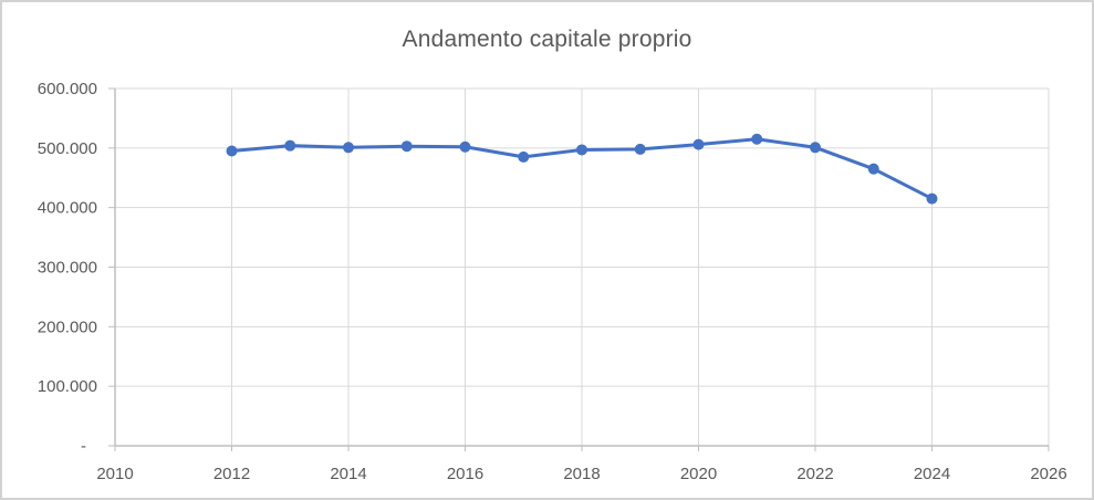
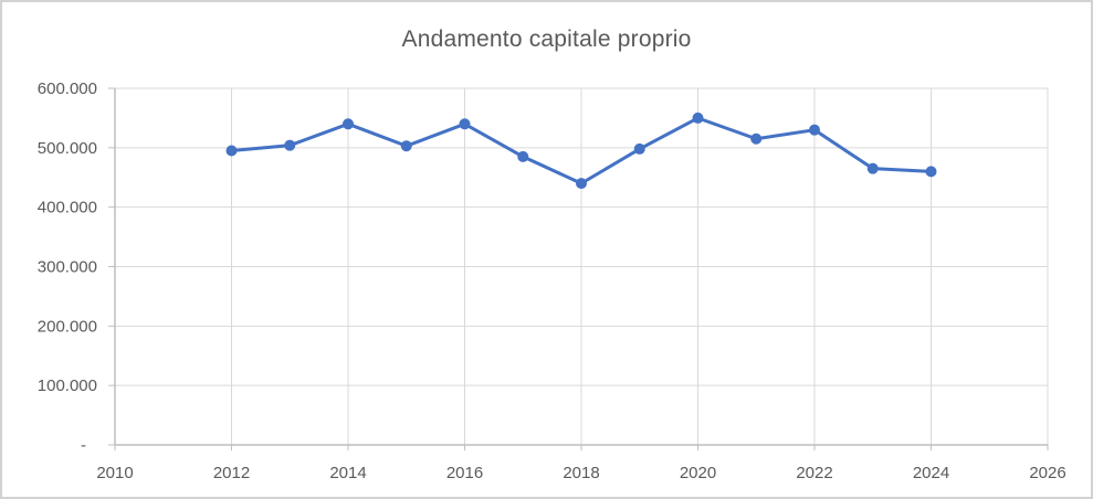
2014: 500000 -> 540000
2016: 500000 -> 540000
2018: 500000 -> 440000
2020: 510000 -> 550000
2022: 500000 -> 530000
2024: 420000 -> 460000
